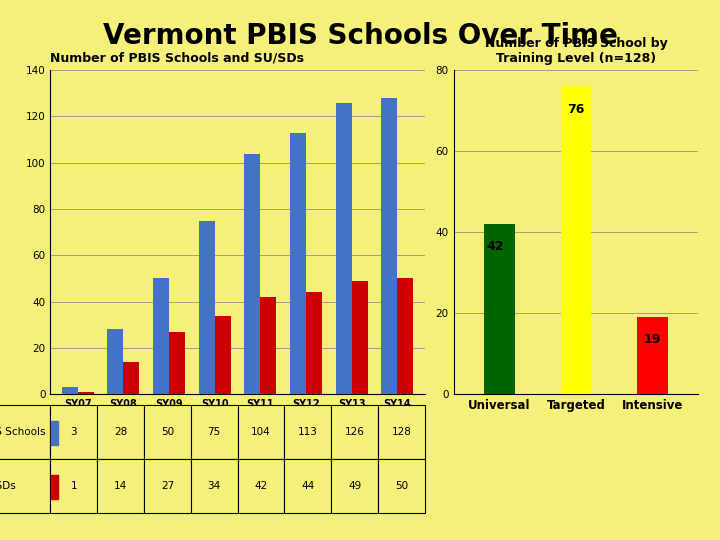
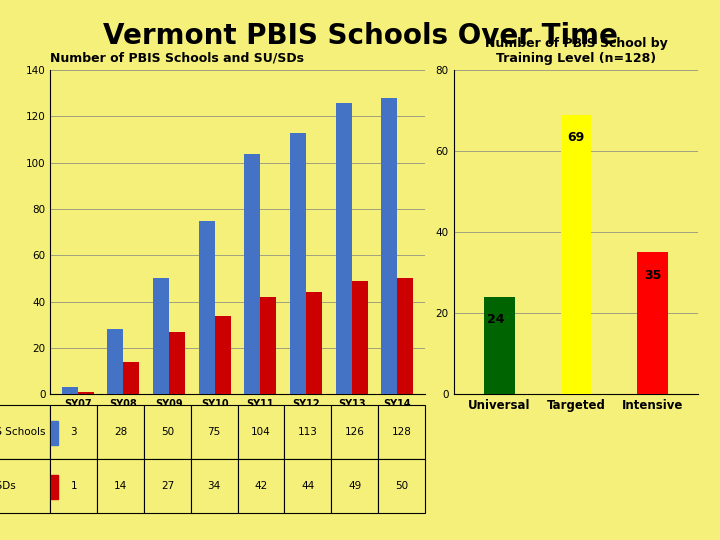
Universal: 42 -> 24
Targeted: 76 -> 69
Intensive: 19 -> 35
